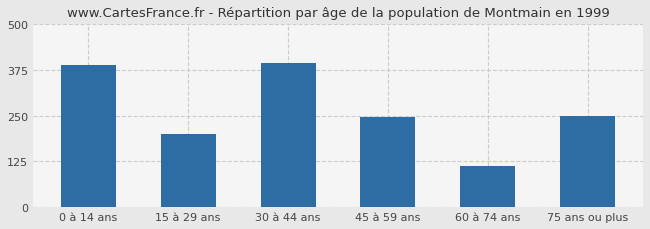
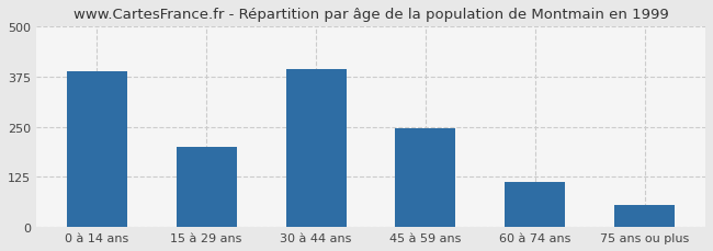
75 ans ou plus: 250 -> 55
